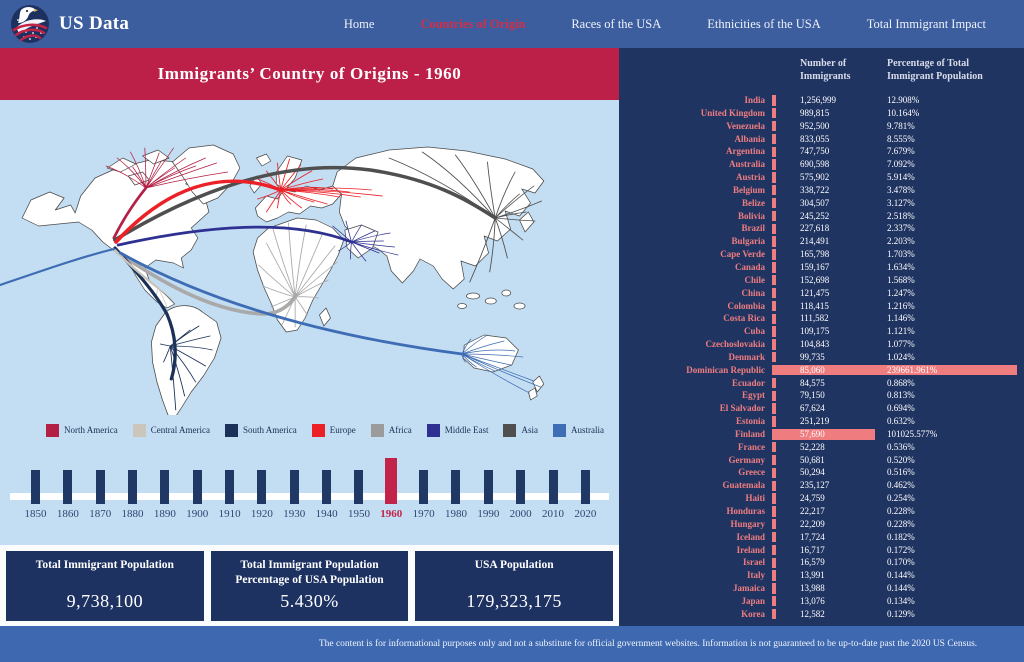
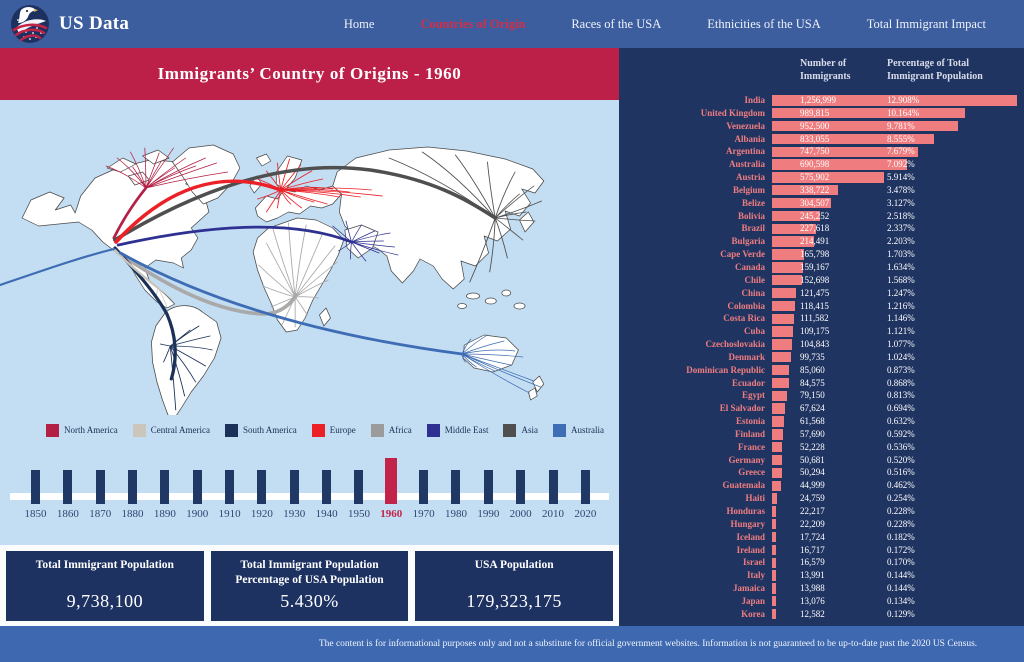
Percentage of Total Immigrant Population/Dominican Republic: 239661.961% -> 0.873%
Number of Immigrants/Estonia: 251,219 -> 61,568
Percentage of Total Immigrant Population/Finland: 101025.577% -> 0.592%
Number of Immigrants/Guatemala: 235,127 -> 44,999
